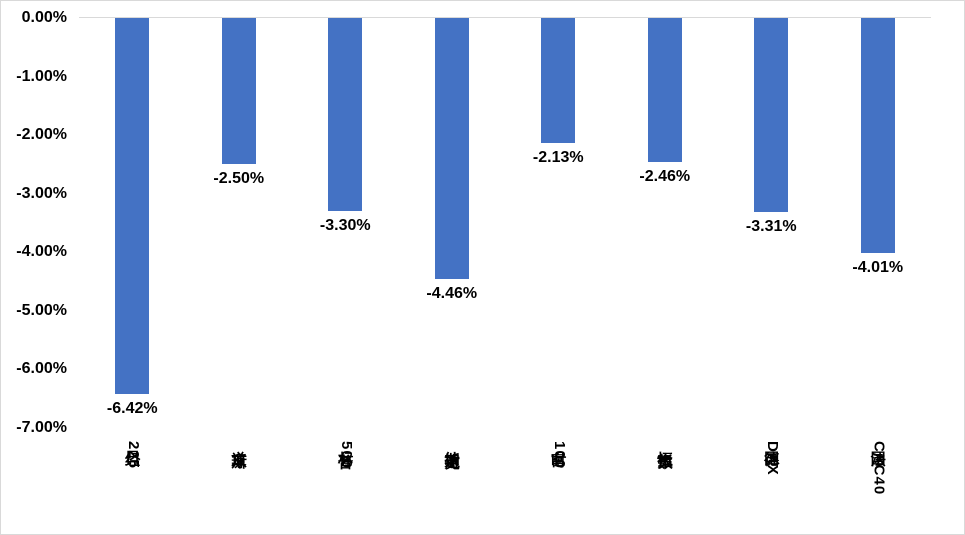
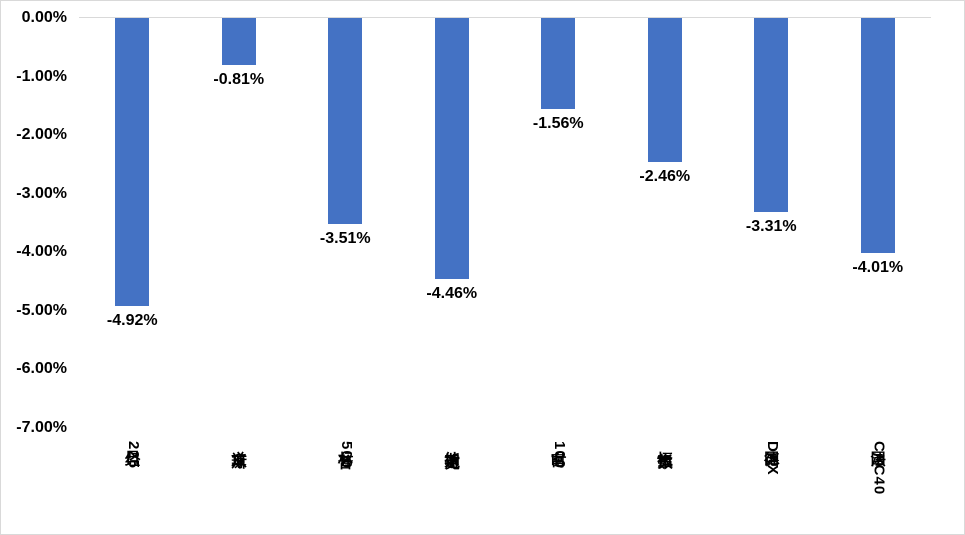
日经225: -6.42% -> -4.92%
道琼斯: -2.50% -> -0.81%
标普500: -3.30% -> -3.51%
富时100: -2.13% -> -1.56%
